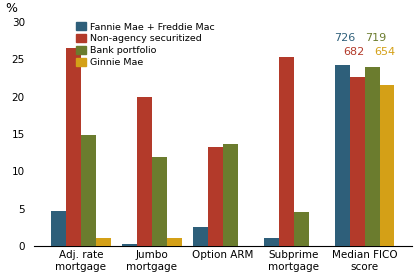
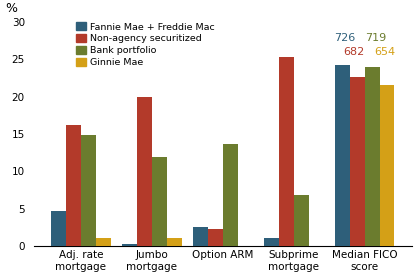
Non-agency securitized/Adj. rate mortgage: 26.5 -> 16.2
Non-agency securitized/Option ARM: 13.2 -> 2.2
Bank portfolio/Subprime mortgage: 4.5 -> 6.8
